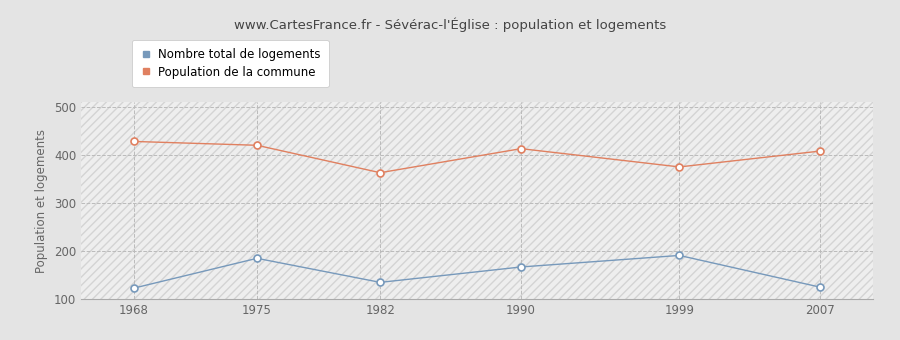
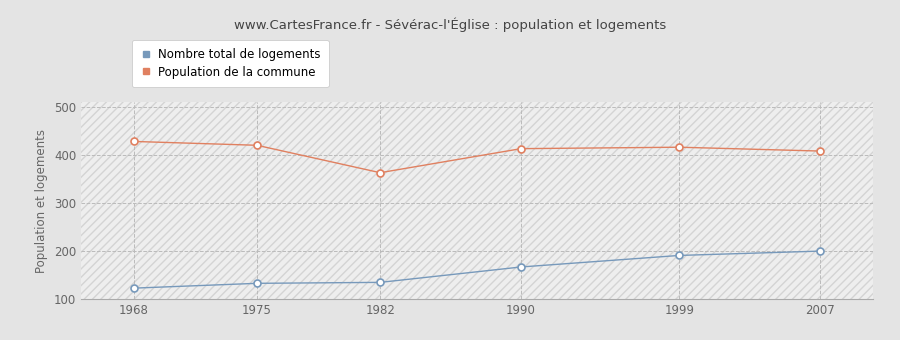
Nombre total de logements/1975: 185 -> 133
Population de la commune/1999: 375 -> 416
Nombre total de logements/2007: 125 -> 200
